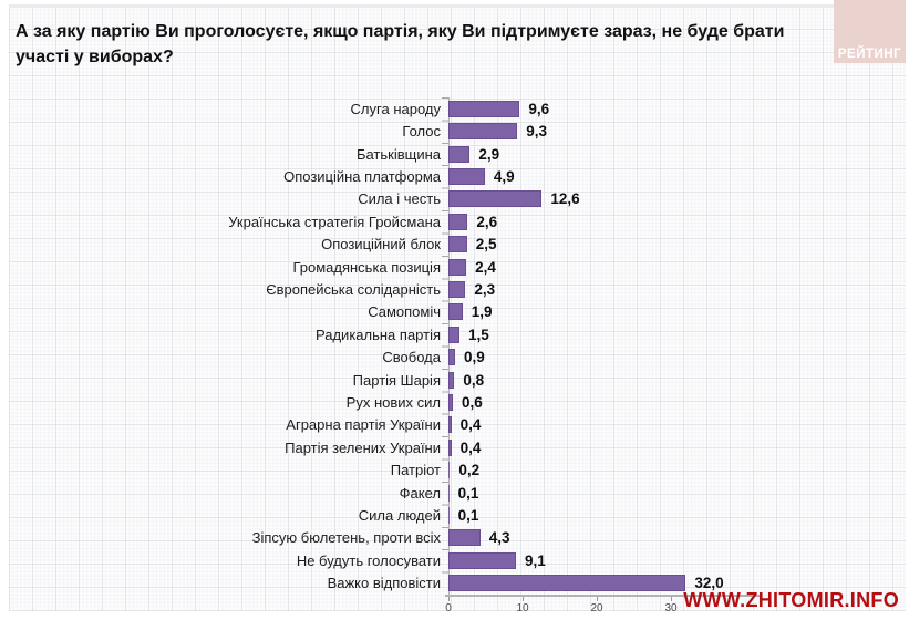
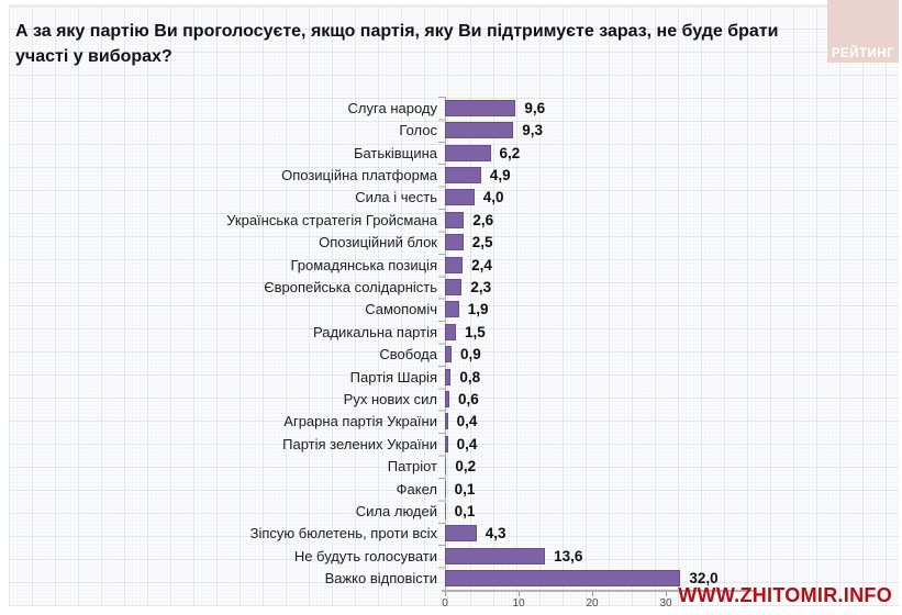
Батьківщина: 2,9 -> 6,2
Сила і честь: 12,6 -> 4,0
Не будуть голосувати: 9,1 -> 13,6
